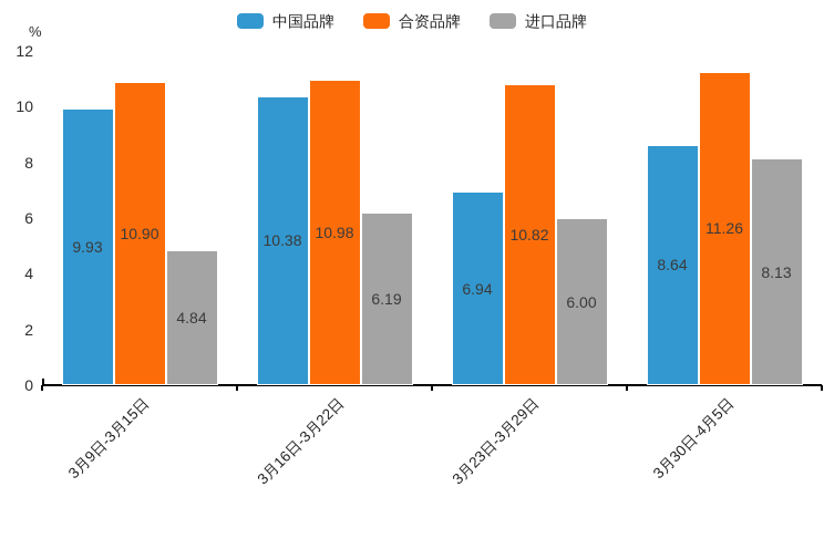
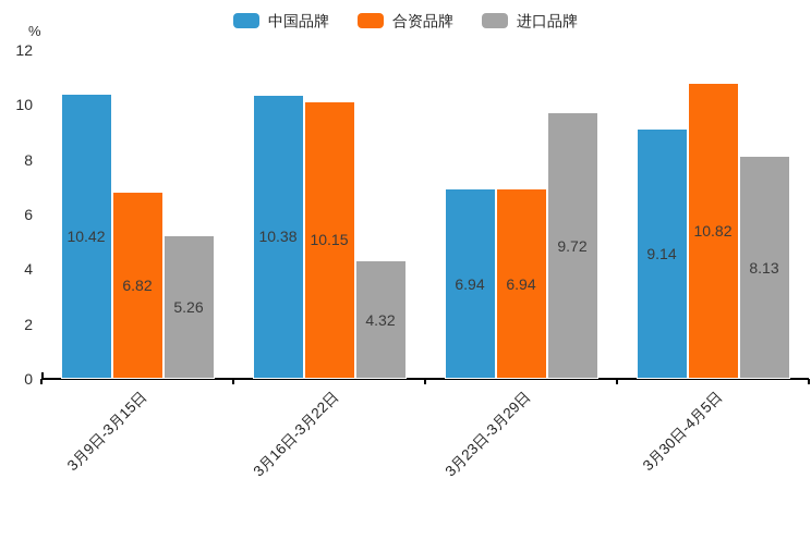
中国品牌/3月9日-3月15日: 9.93 -> 10.42
合资品牌/3月9日-3月15日: 10.90 -> 6.82
进口品牌/3月9日-3月15日: 4.84 -> 5.26
合资品牌/3月16日-3月22日: 10.98 -> 10.15
进口品牌/3月16日-3月22日: 6.19 -> 4.32
合资品牌/3月23日-3月29日: 10.82 -> 6.94
进口品牌/3月23日-3月29日: 6.00 -> 9.72
中国品牌/3月30日-4月5日: 8.64 -> 9.14
合资品牌/3月30日-4月5日: 11.26 -> 10.82
